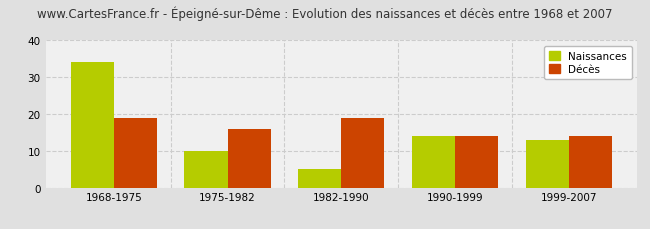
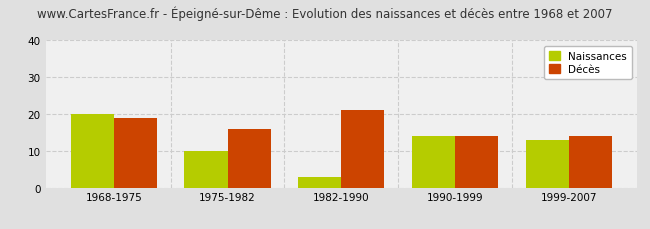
Naissances/1968-1975: 34 -> 20
Naissances/1982-1990: 5 -> 3
Décès/1982-1990: 19 -> 21
